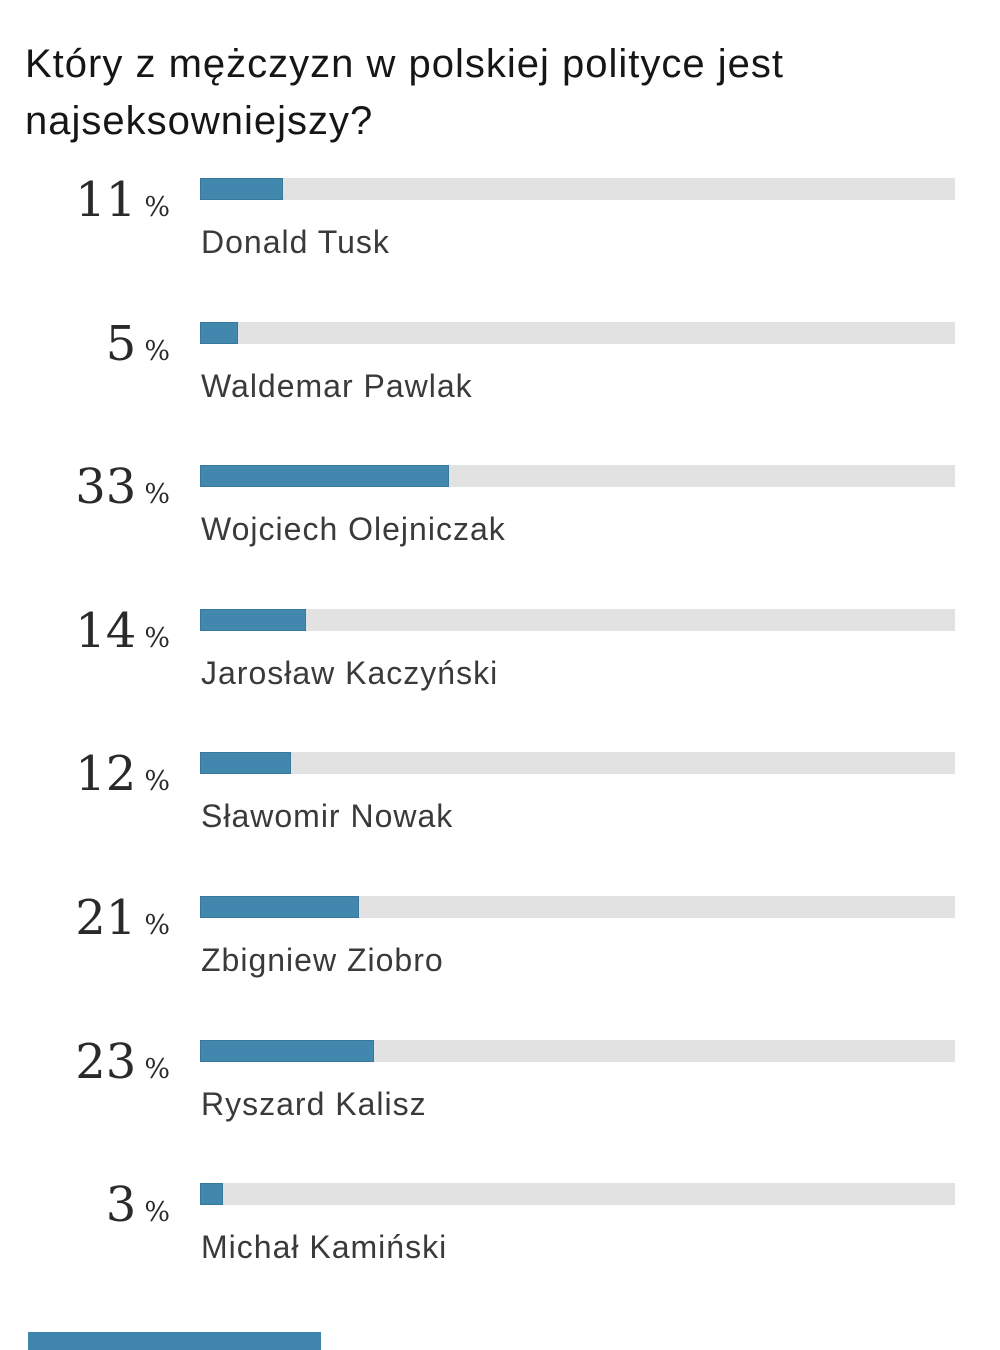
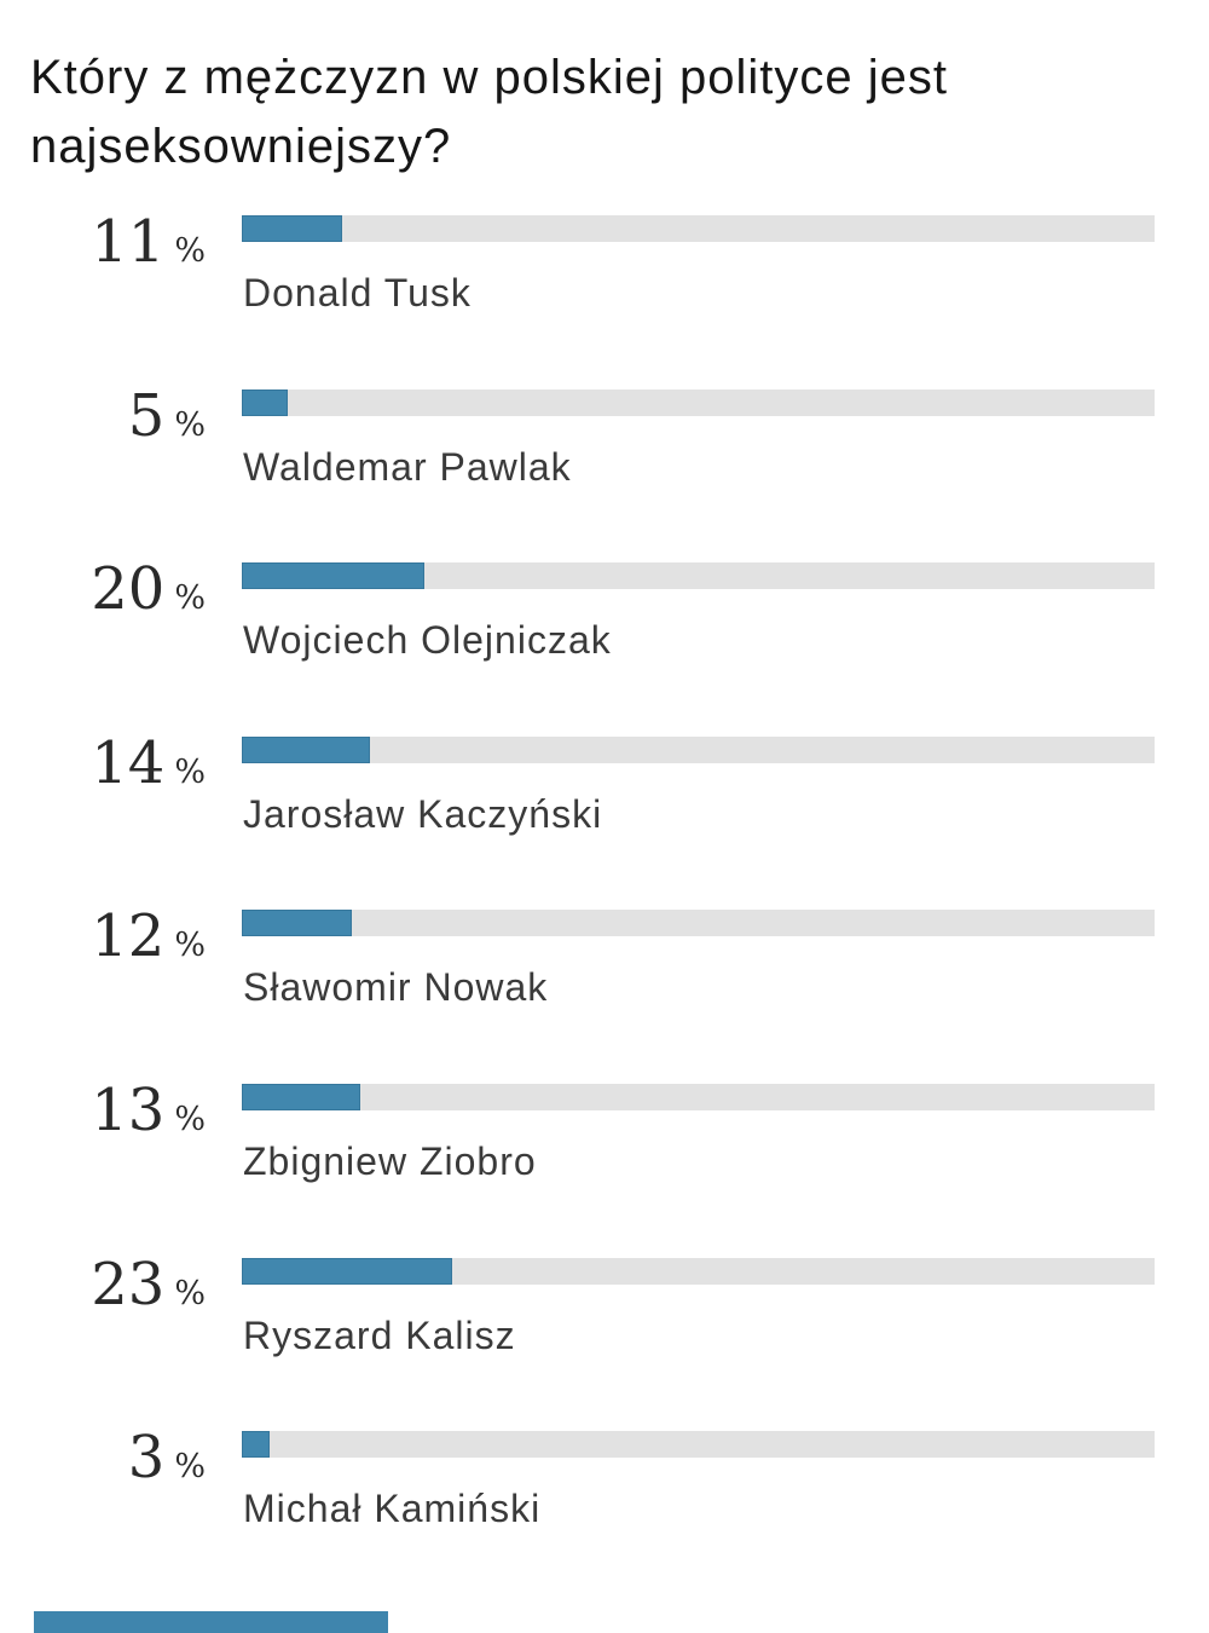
Wojciech Olejniczak: 33 -> 20
Zbigniew Ziobro: 21 -> 13
